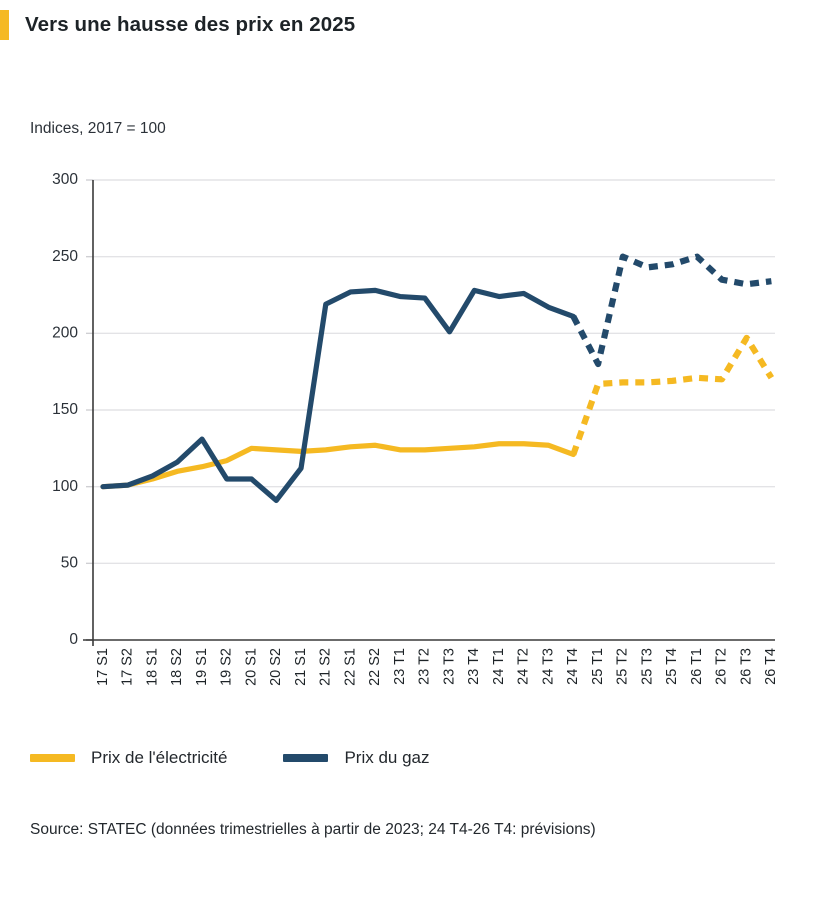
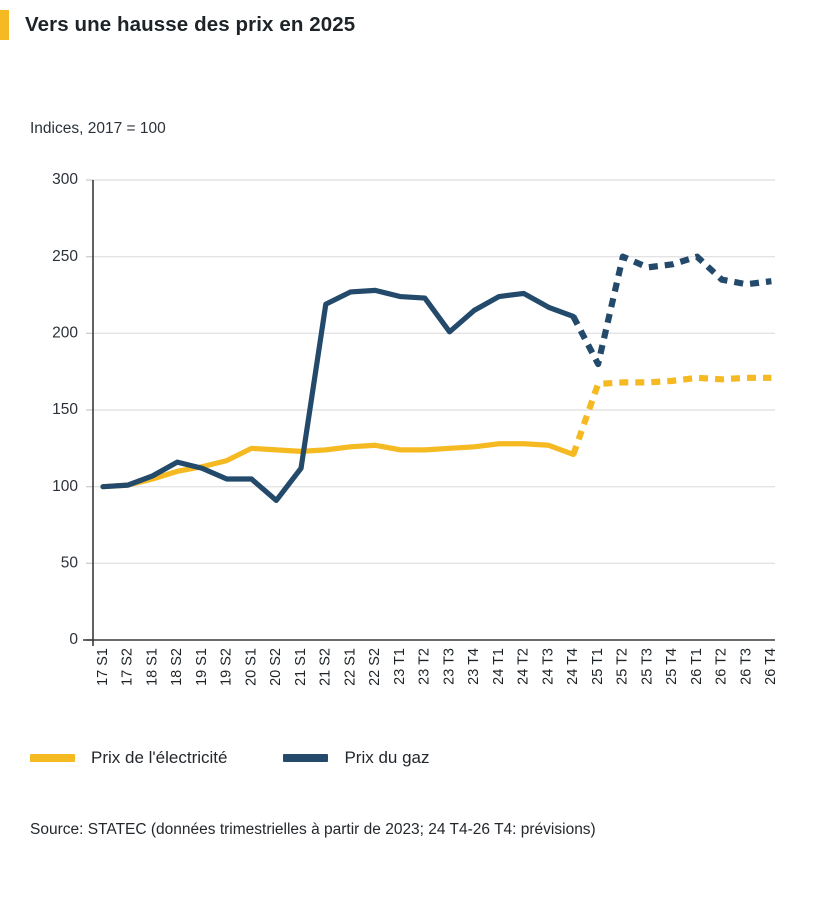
Prix du gaz/19 S1: 131 -> 112
Prix du gaz/23 T4: 228 -> 215
Prix de l'électricité/26 T3: 197 -> 171
